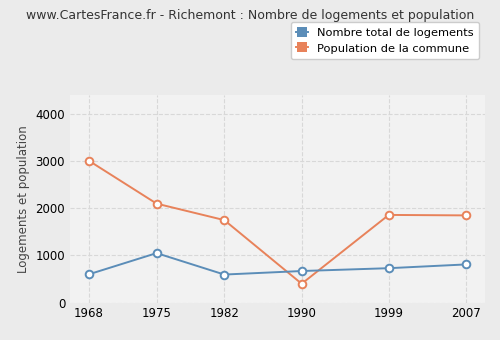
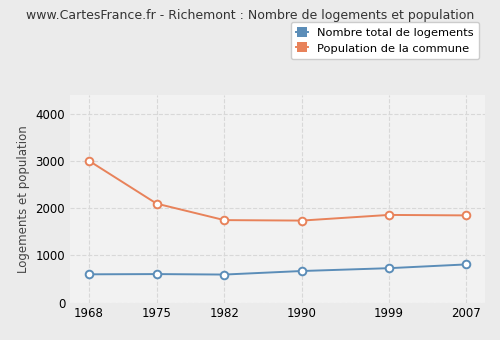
Nombre total de logements/1975: 1050 -> 600
Population de la commune/1990: 400 -> 1740
